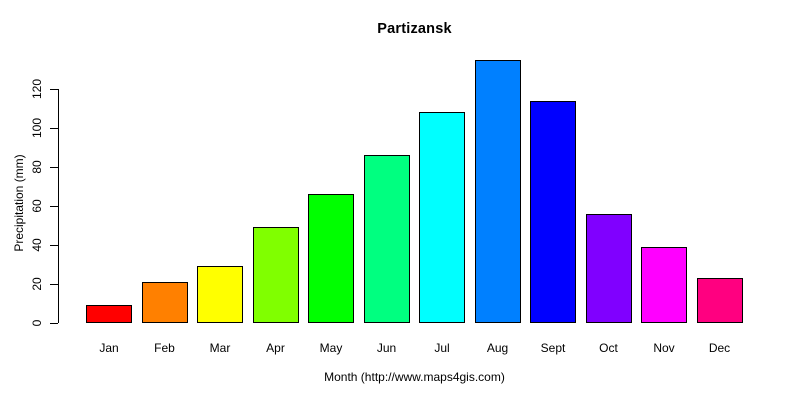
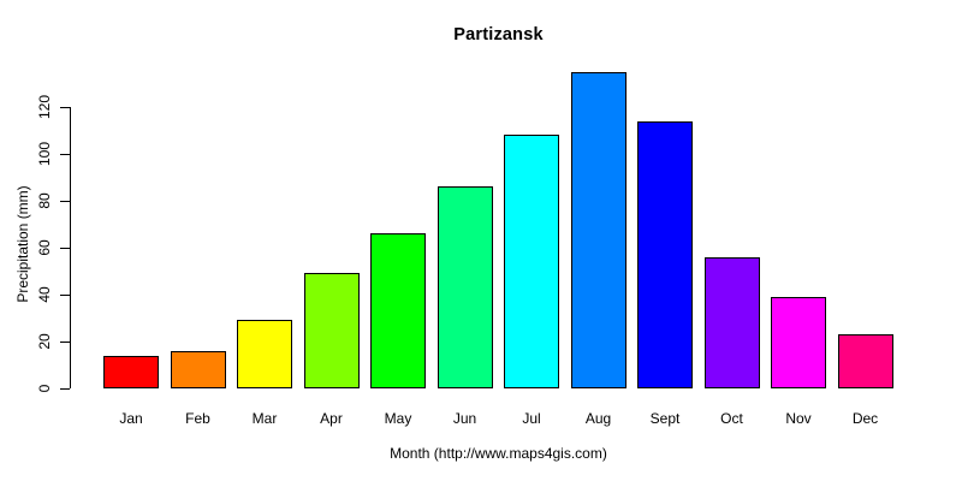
Jan: 9 -> 14
Feb: 21 -> 16
